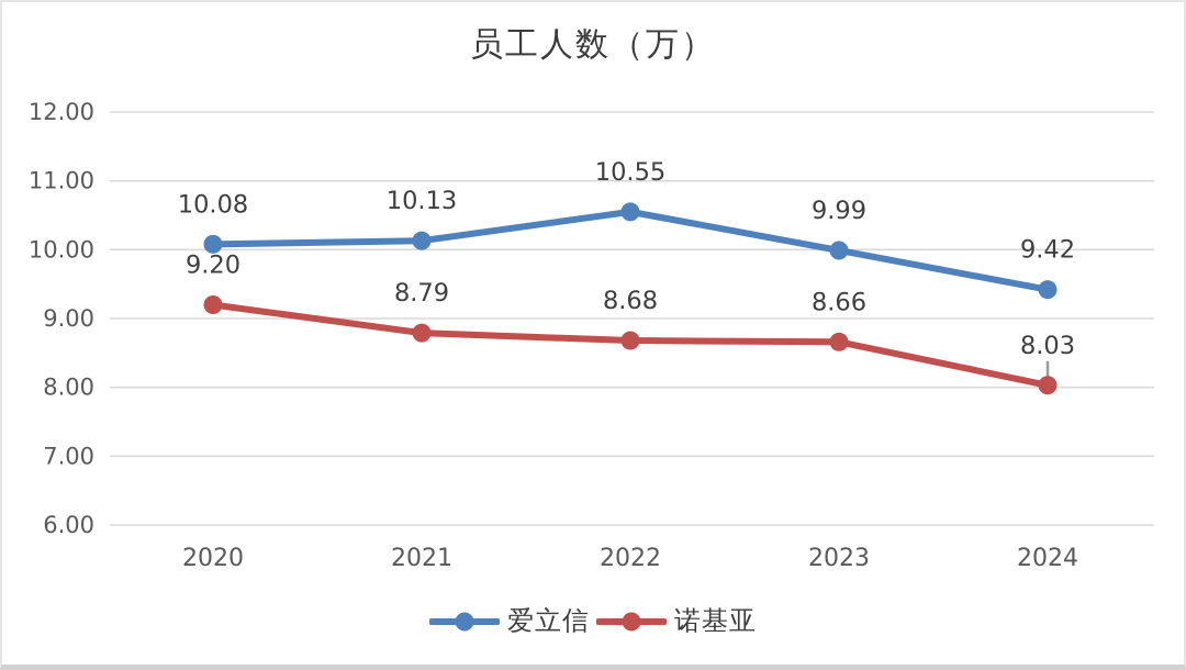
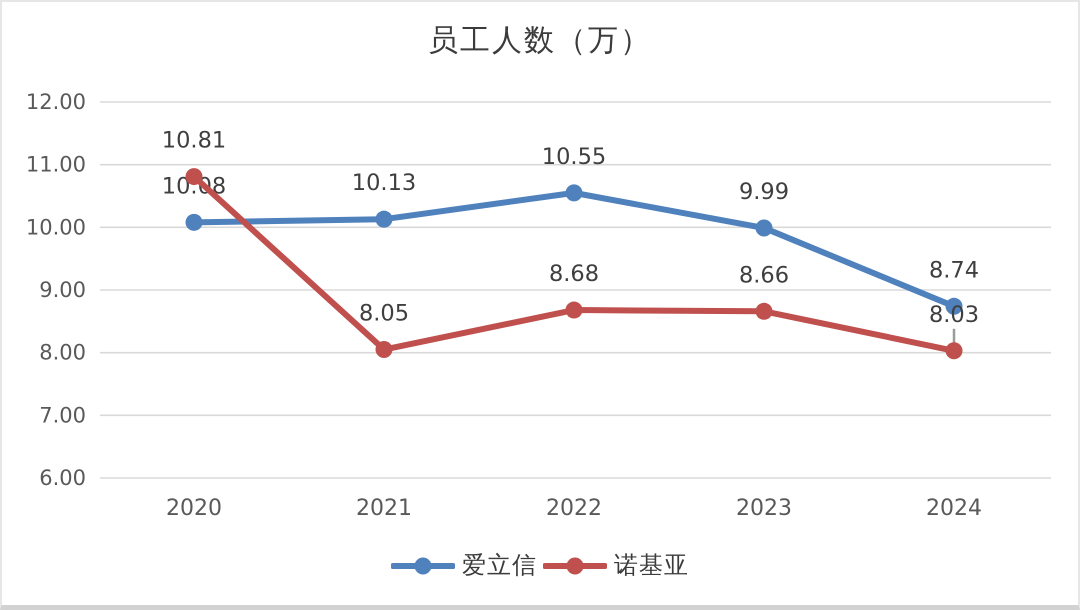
诺基亚/2020: 9.20 -> 10.81
诺基亚/2021: 8.79 -> 8.05
爱立信/2024: 9.42 -> 8.74
